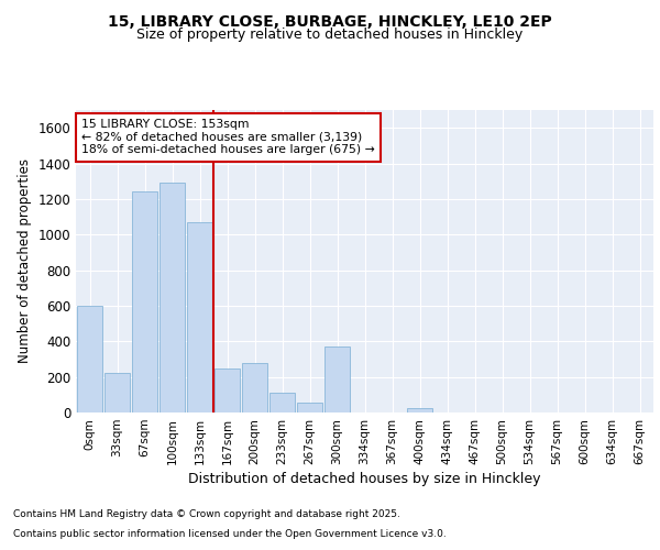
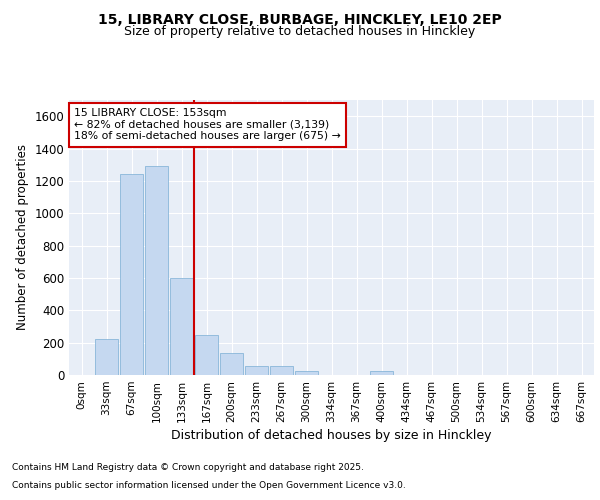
0sqm: 600 -> 0
133sqm: 1070 -> 600
200sqm: 280 -> 140
233sqm: 110 -> 60
300sqm: 370 -> 20
